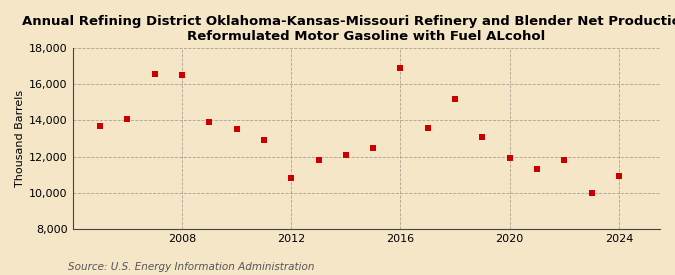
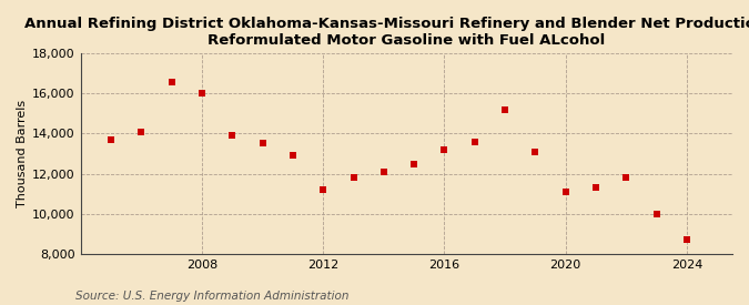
2008: 16,500 -> 16,000
2012: 10,800 -> 11,200
2016: 16,900 -> 13,200
2020: 11,900 -> 11,100
2024: 10,900 -> 8,700
